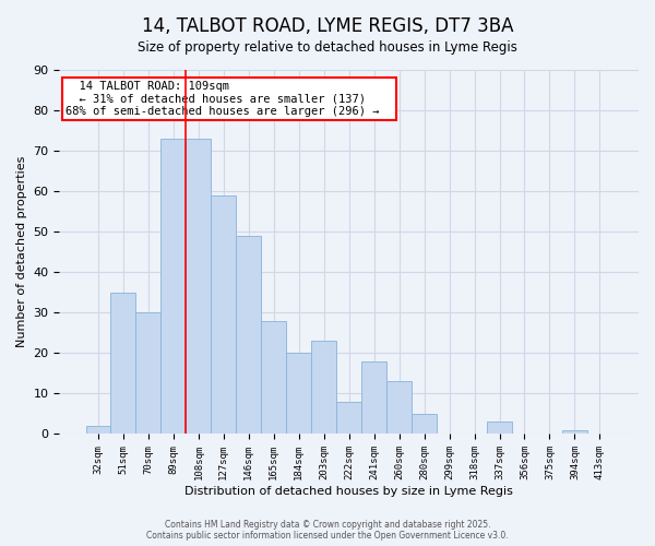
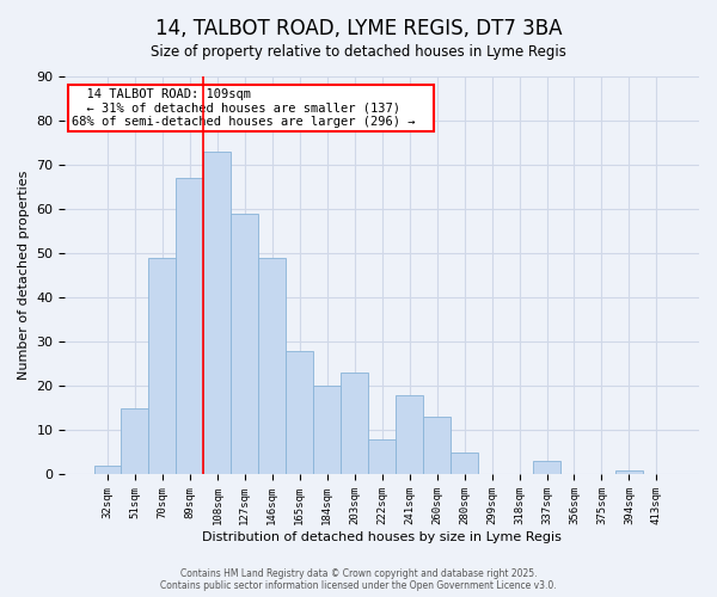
51sqm: 35 -> 15
70sqm: 30 -> 49
89sqm: 73 -> 67
